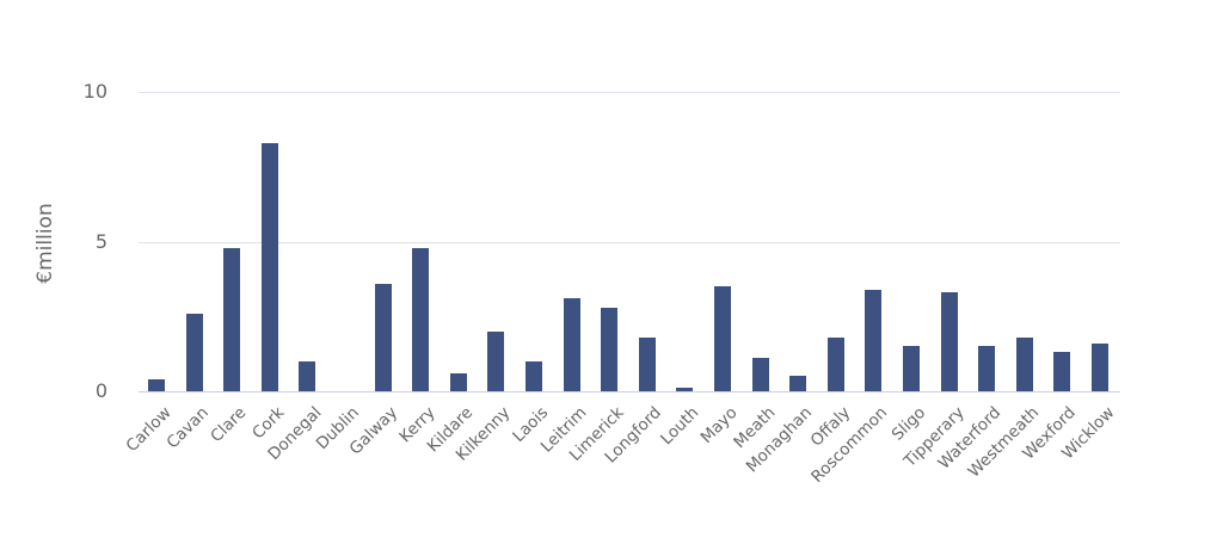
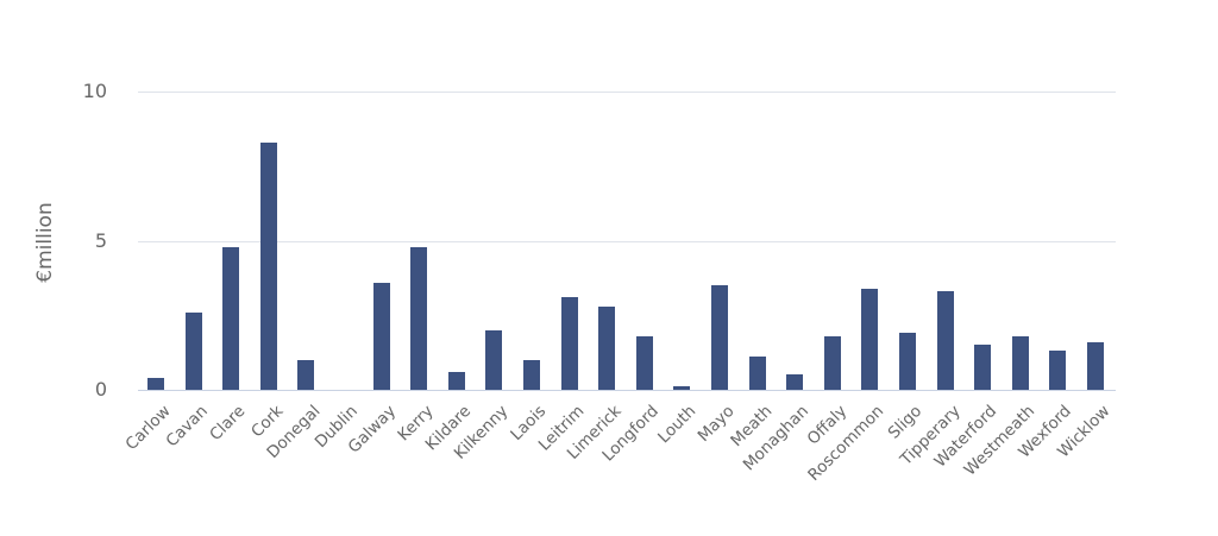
Sligo: 1.5 -> 1.9
